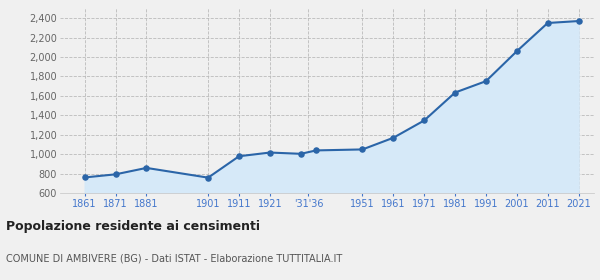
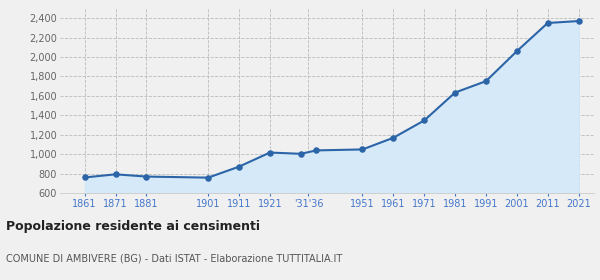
1881: 860 -> 770
1911: 980 -> 870
